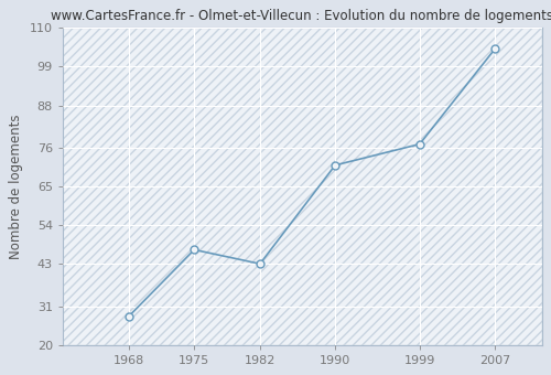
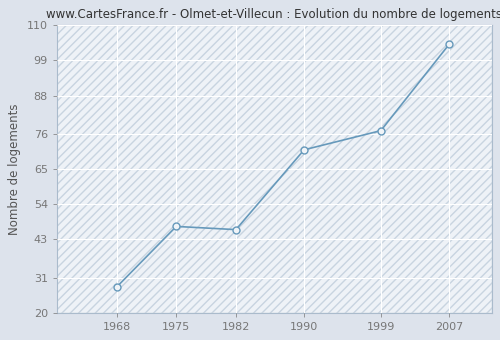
1982: 43 -> 46
